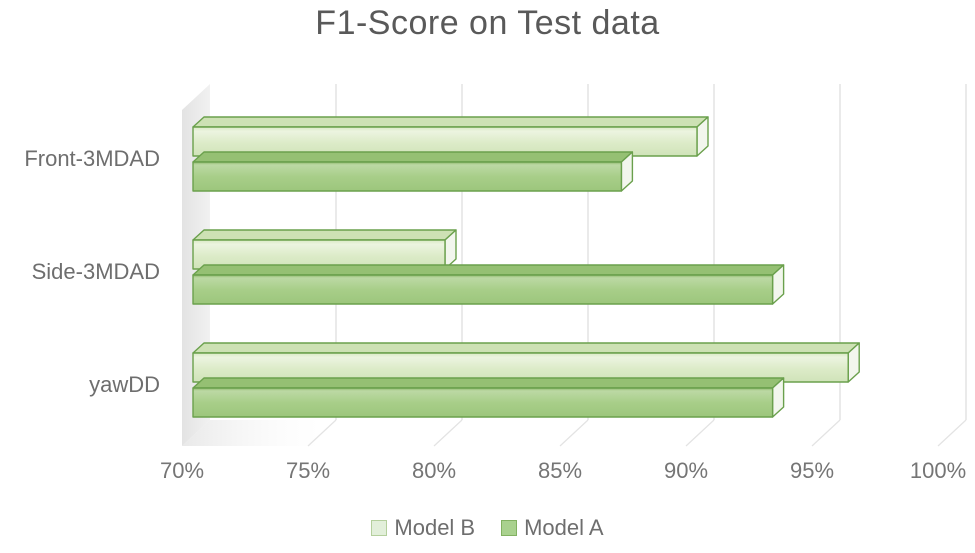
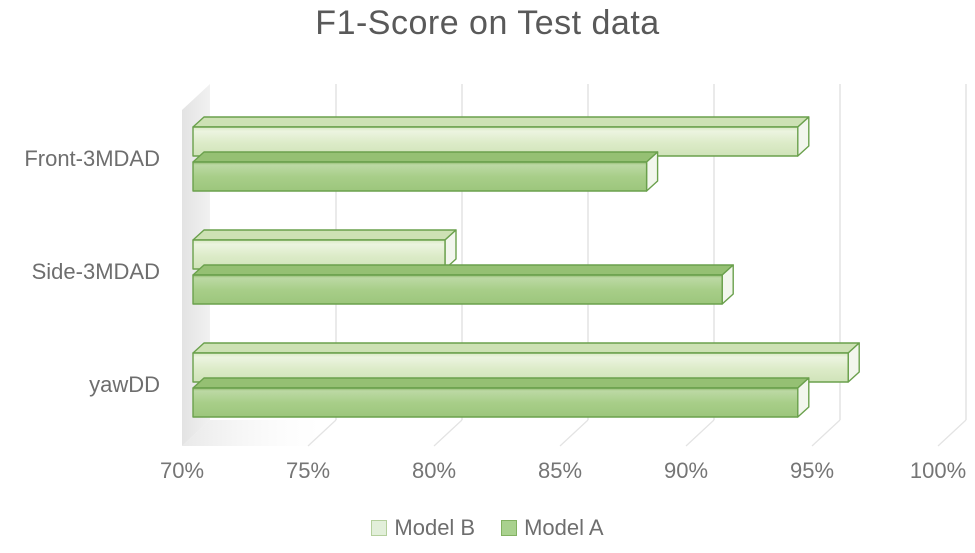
Model B/Front-3MDAD: 90% -> 94%
Model A/Front-3MDAD: 87% -> 88%
Model A/Side-3MDAD: 93% -> 91%
Model A/yawDD: 93% -> 94%
